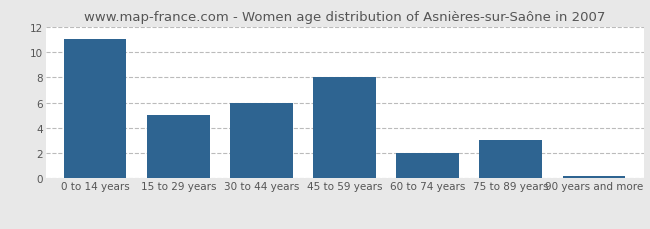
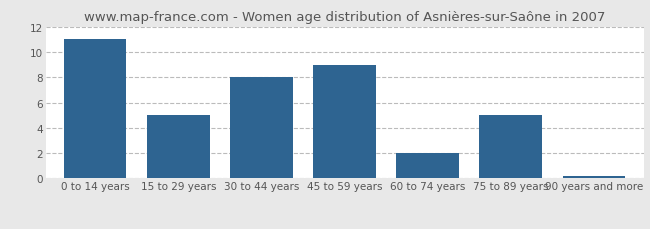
30 to 44 years: 6.0 -> 8.0
45 to 59 years: 8.0 -> 9.0
75 to 89 years: 3.0 -> 5.0
